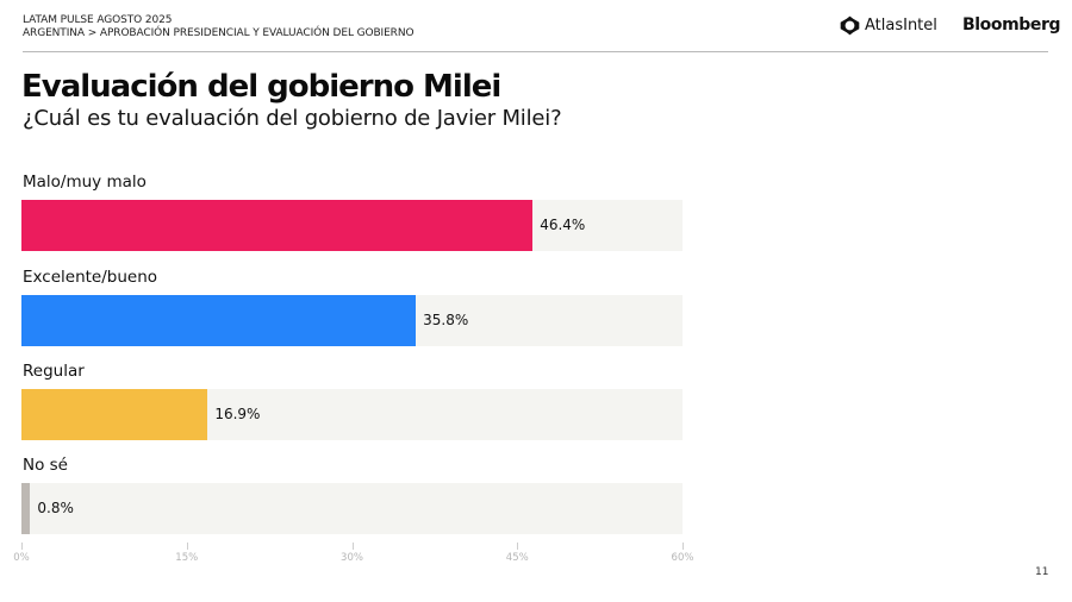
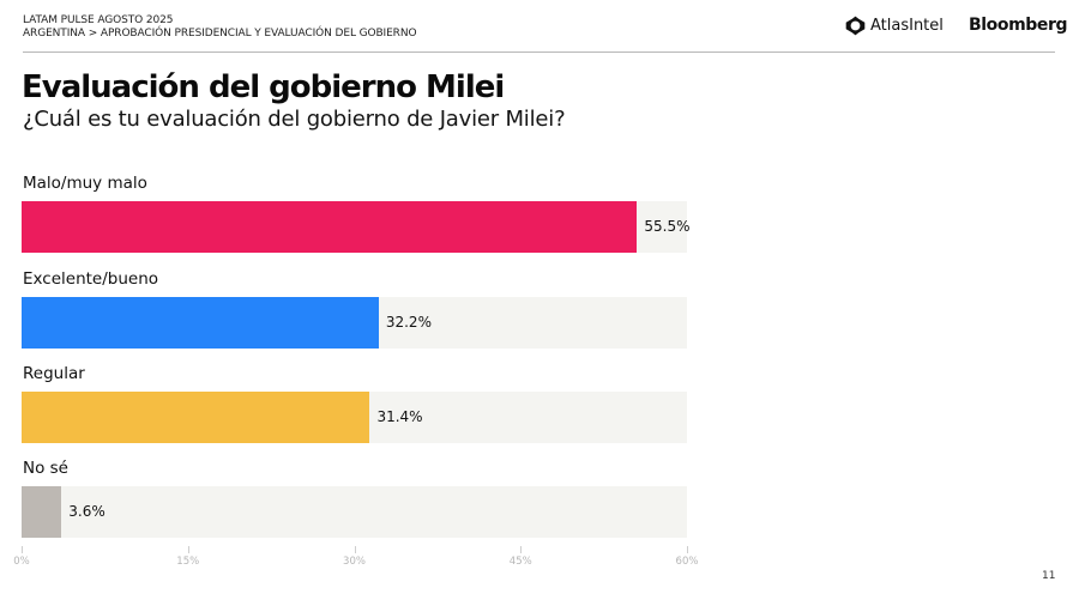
Malo/muy malo: 46.4% -> 55.5%
Excelente/bueno: 35.8% -> 32.2%
Regular: 16.9% -> 31.4%
No sé: 0.8% -> 3.6%
